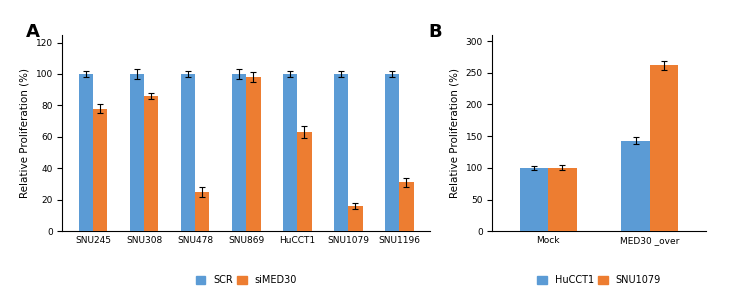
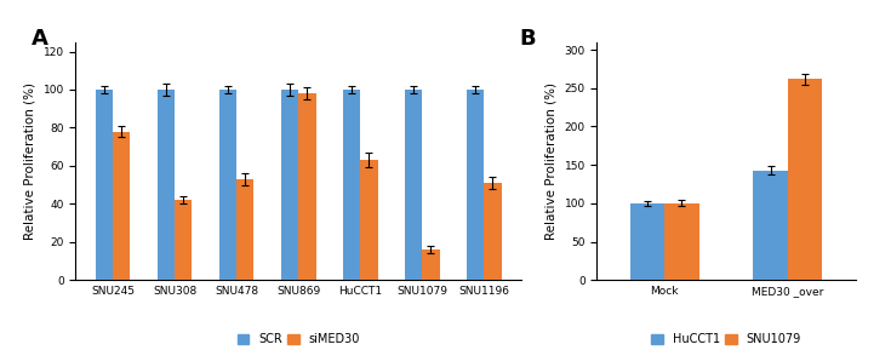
siMED30/SNU308: 86 -> 42
siMED30/SNU478: 25 -> 53
siMED30/SNU1196: 31 -> 51
